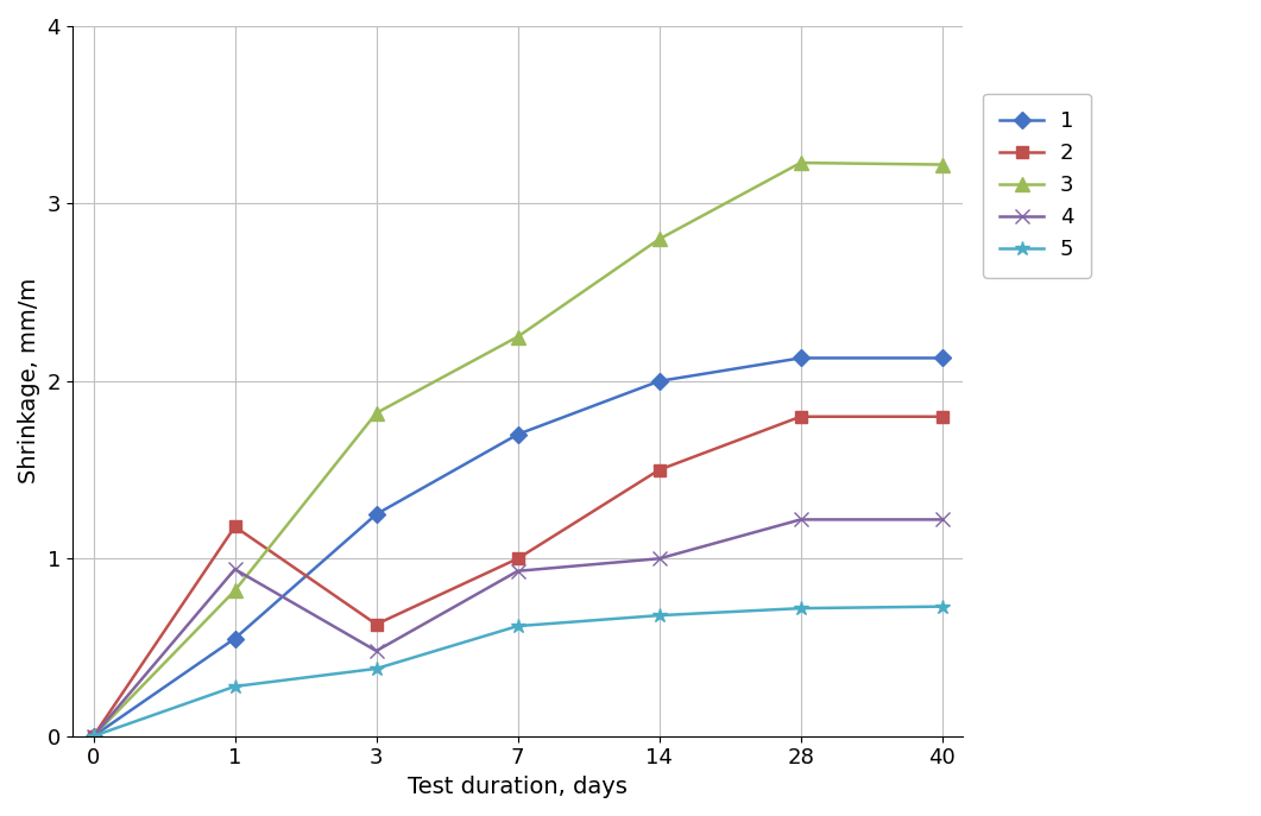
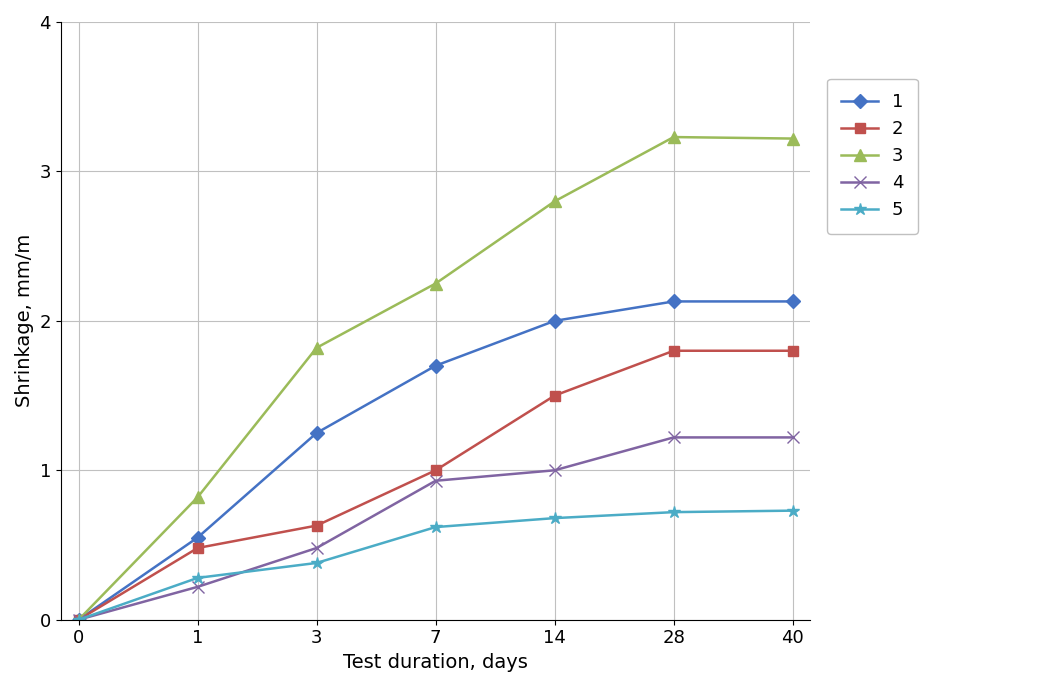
2/1: 1.18 -> 0.48
4/1: 0.94 -> 0.22
